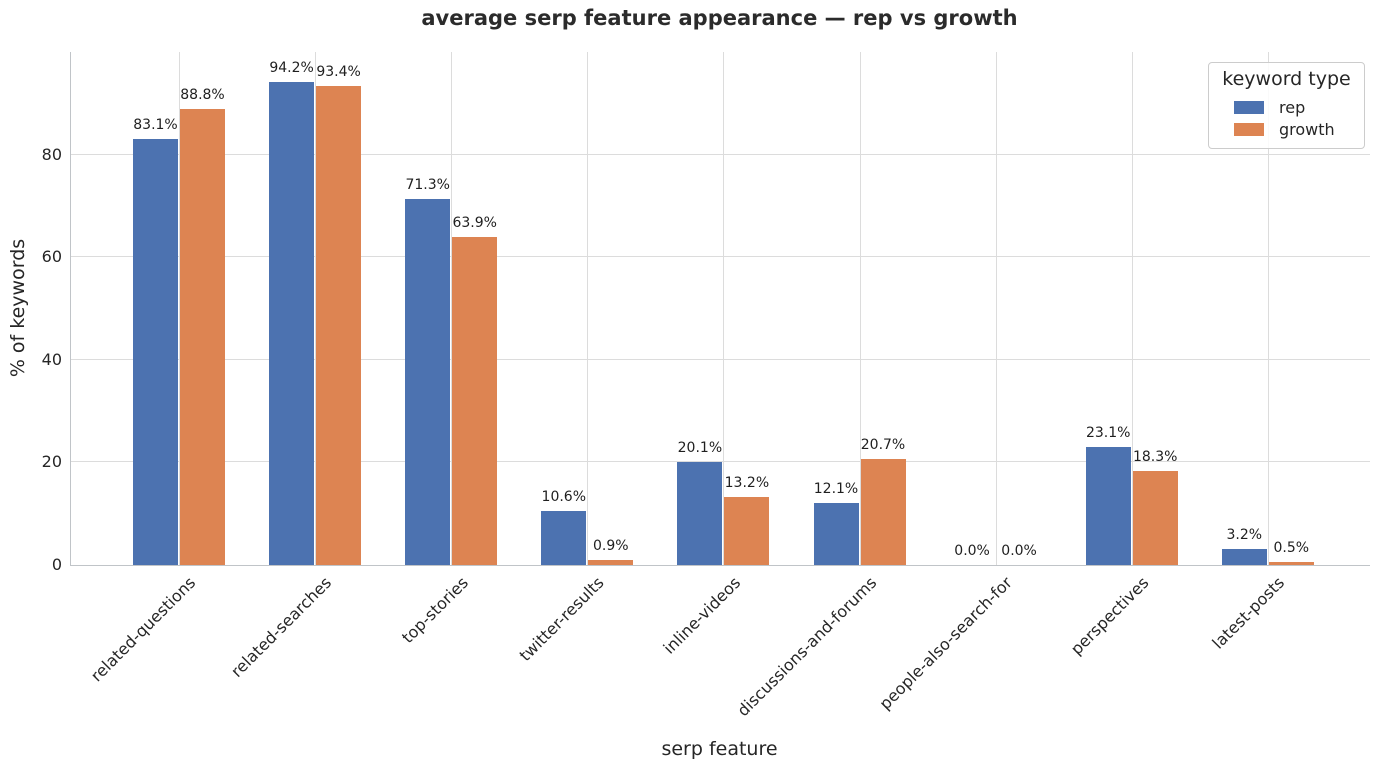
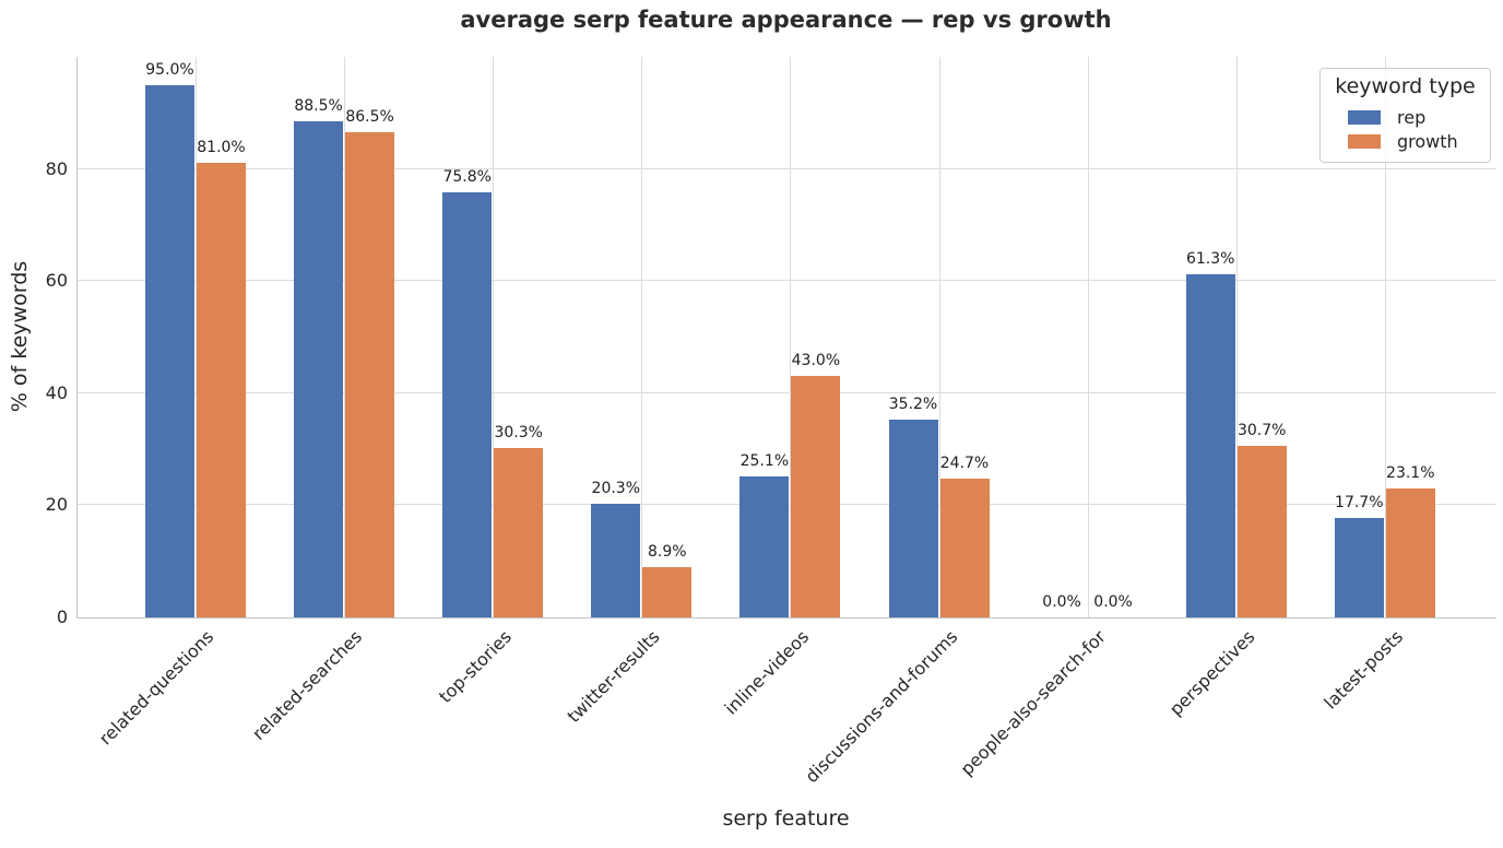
rep/related-questions: 83.1% -> 95.0%
growth/related-questions: 88.8% -> 81.0%
rep/related-searches: 94.2% -> 88.5%
growth/related-searches: 93.4% -> 86.5%
rep/top-stories: 71.3% -> 75.8%
growth/top-stories: 63.9% -> 30.3%
rep/twitter-results: 10.6% -> 20.3%
growth/twitter-results: 0.9% -> 8.9%
rep/inline-videos: 20.1% -> 25.1%
growth/inline-videos: 13.2% -> 43.0%
rep/discussions-and-forums: 12.1% -> 35.2%
growth/discussions-and-forums: 20.7% -> 24.7%
rep/perspectives: 23.1% -> 61.3%
growth/perspectives: 18.3% -> 30.7%
rep/latest-posts: 3.2% -> 17.7%
growth/latest-posts: 0.5% -> 23.1%
